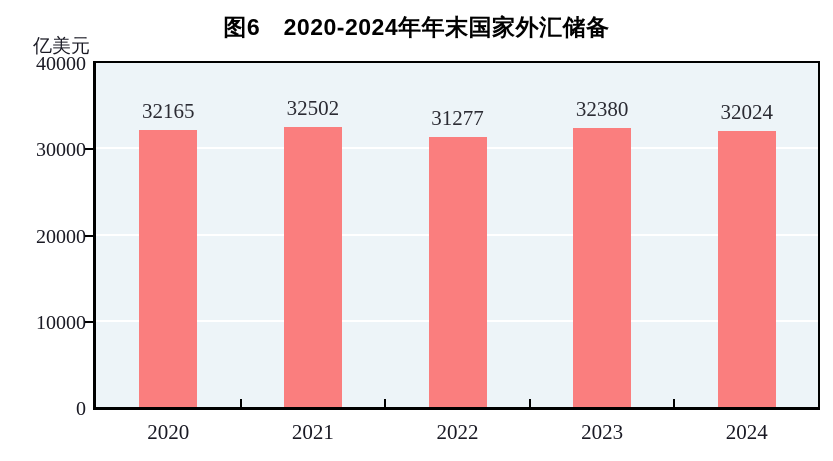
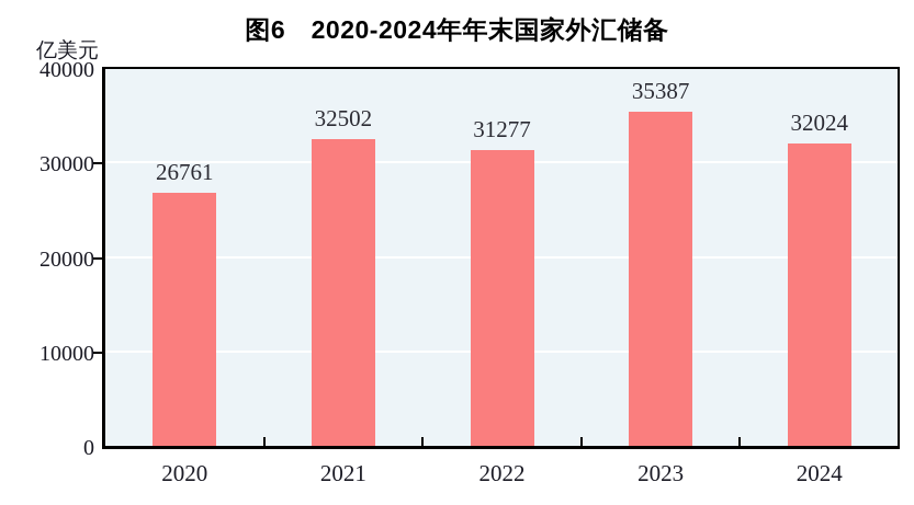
2020: 32165 -> 26761
2023: 32380 -> 35387
